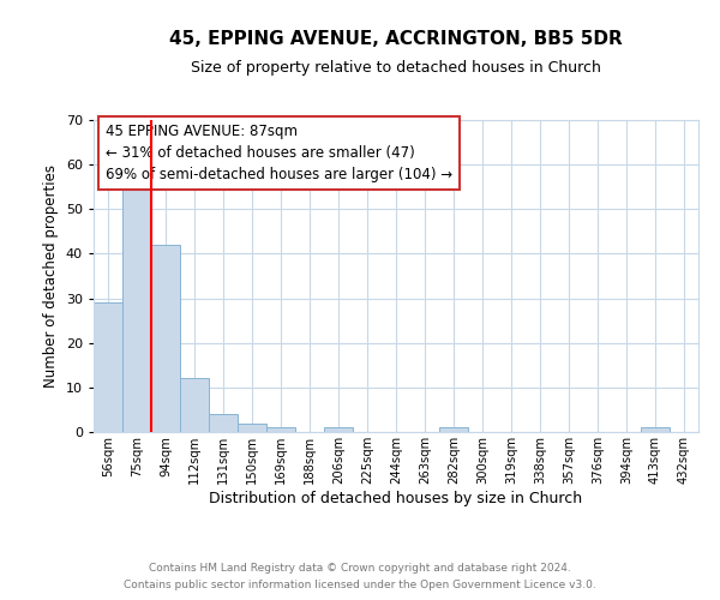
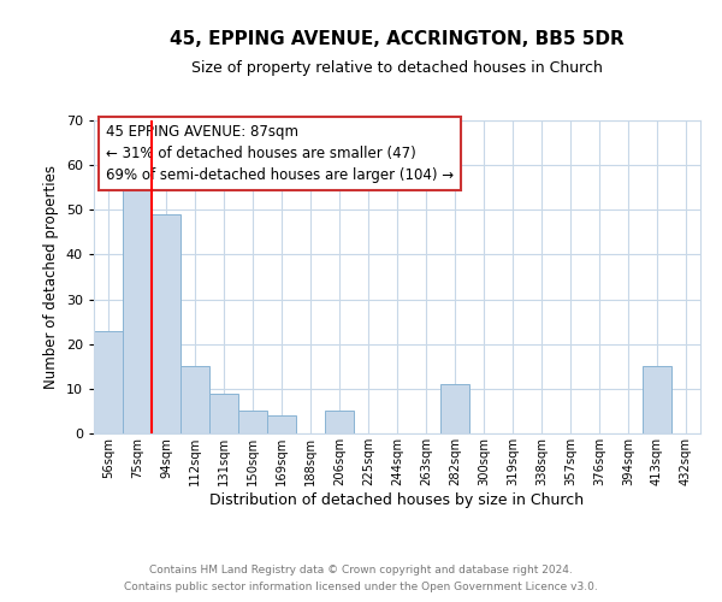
56sqm: 29 -> 23
94sqm: 42 -> 49
112sqm: 12 -> 15
131sqm: 4 -> 9
150sqm: 2 -> 5
169sqm: 1 -> 4
206sqm: 1 -> 5
282sqm: 1 -> 11
413sqm: 1 -> 15
